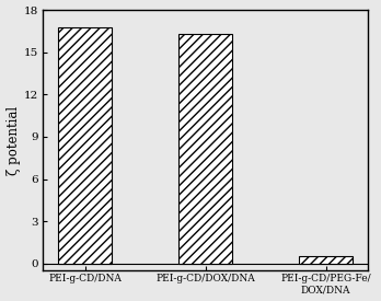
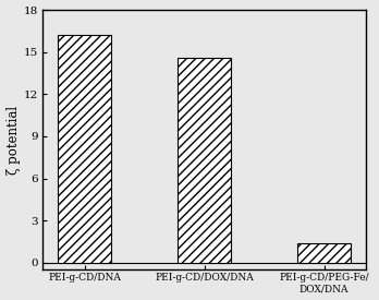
PEI-g-CD/DNA: 16.8 -> 16.2
PEI-g-CD/DOX/DNA: 16.3 -> 14.6
PEI-g-CD/PEG-Fe/ DOX/DNA: 0.5 -> 1.4
